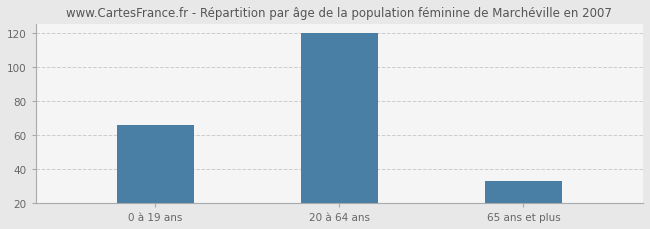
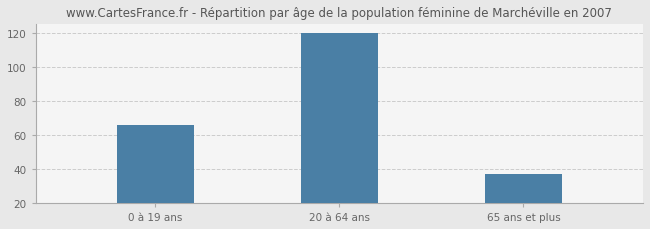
65 ans et plus: 33 -> 37
